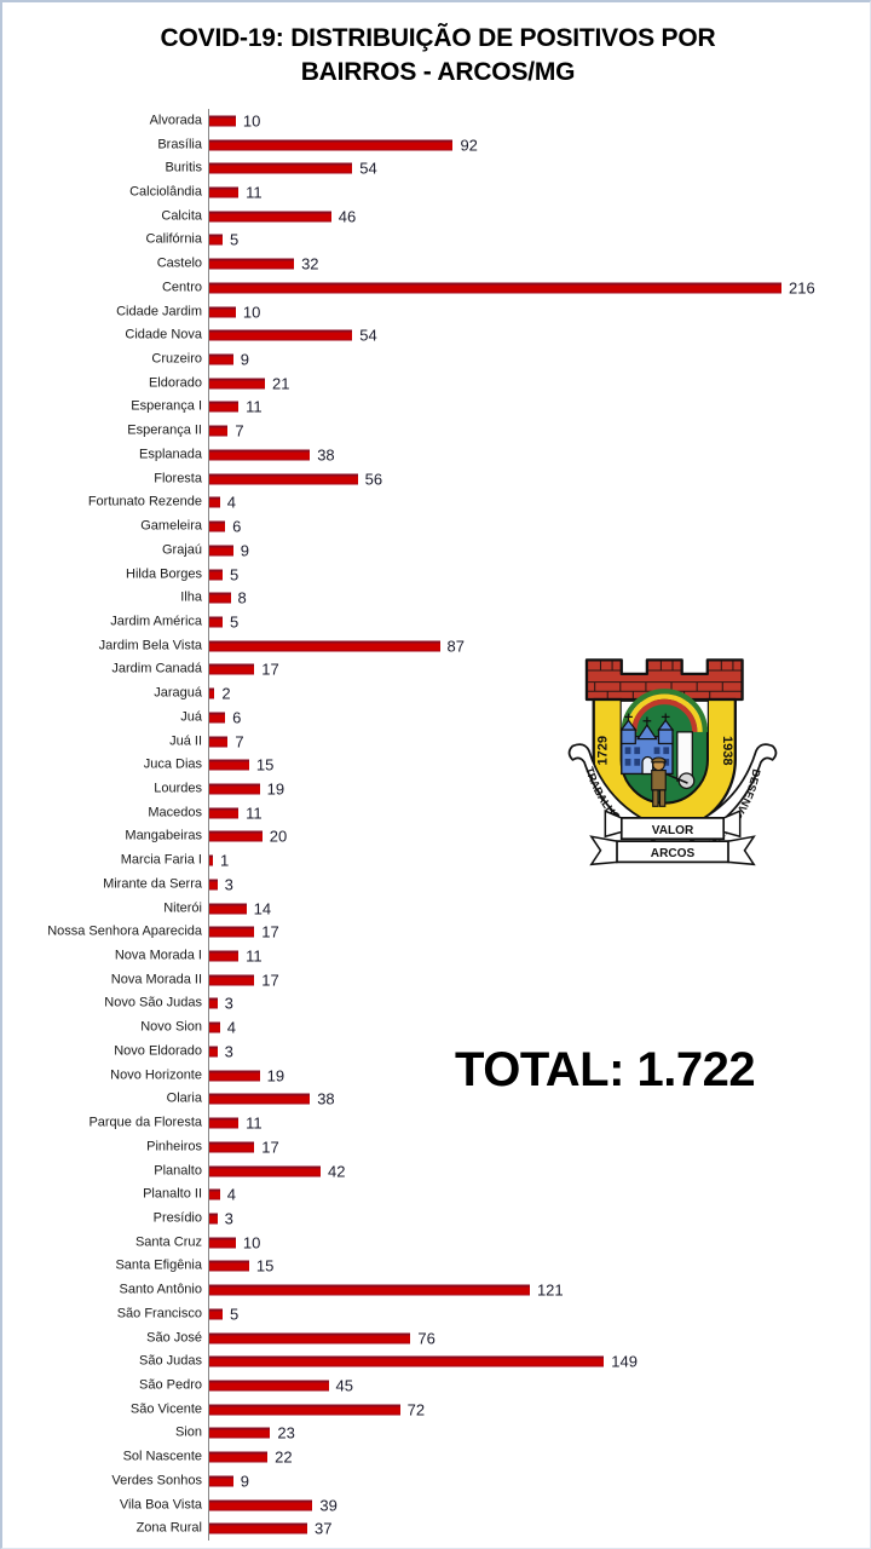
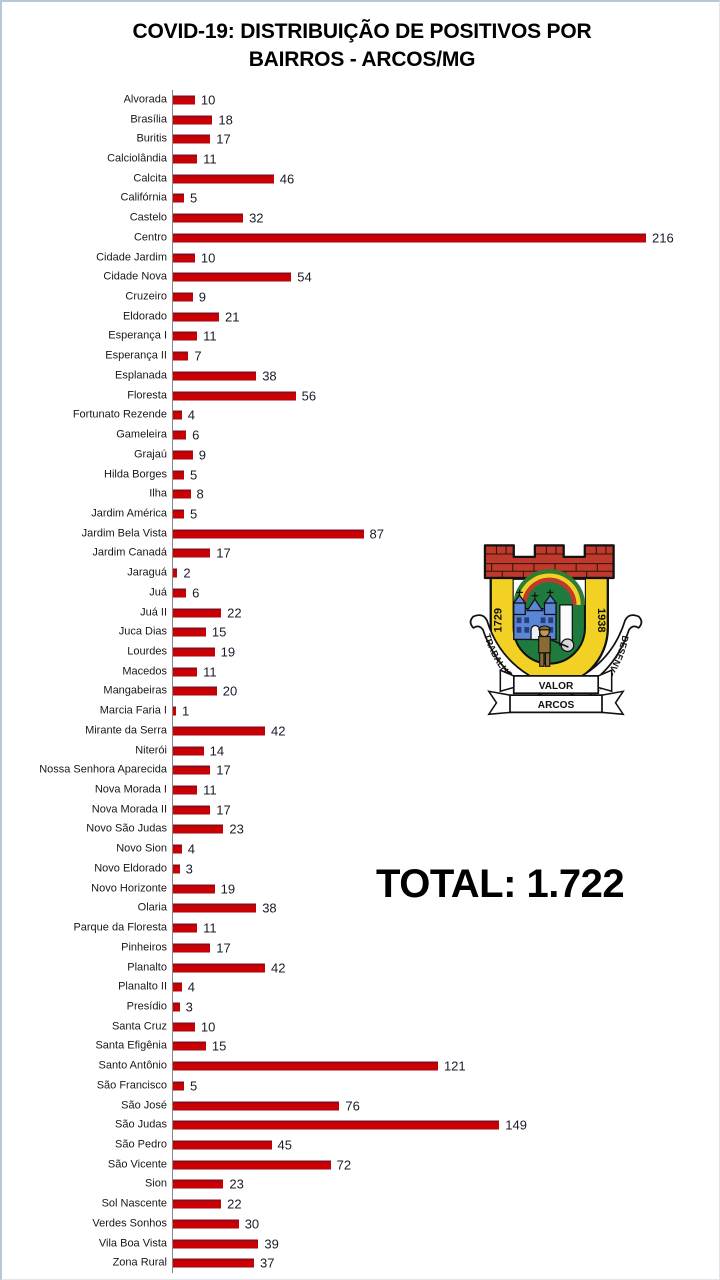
Brasília: 92 -> 18
Buritis: 54 -> 17
Juá II: 7 -> 22
Mirante da Serra: 3 -> 42
Novo São Judas: 3 -> 23
Verdes Sonhos: 9 -> 30
